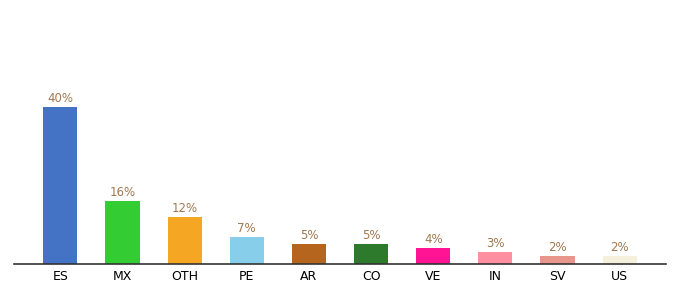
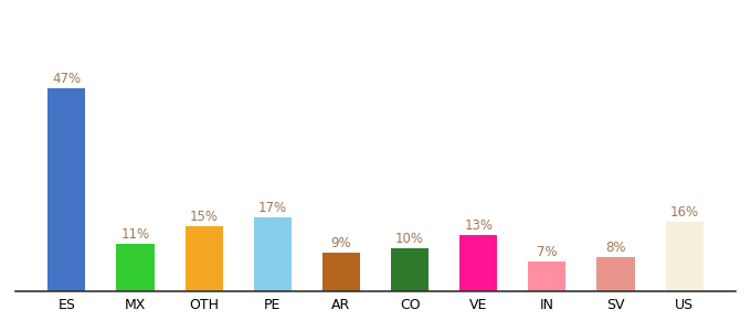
ES: 40% -> 47%
MX: 16% -> 11%
OTH: 12% -> 15%
PE: 7% -> 17%
AR: 5% -> 9%
CO: 5% -> 10%
VE: 4% -> 13%
IN: 3% -> 7%
SV: 2% -> 8%
US: 2% -> 16%
